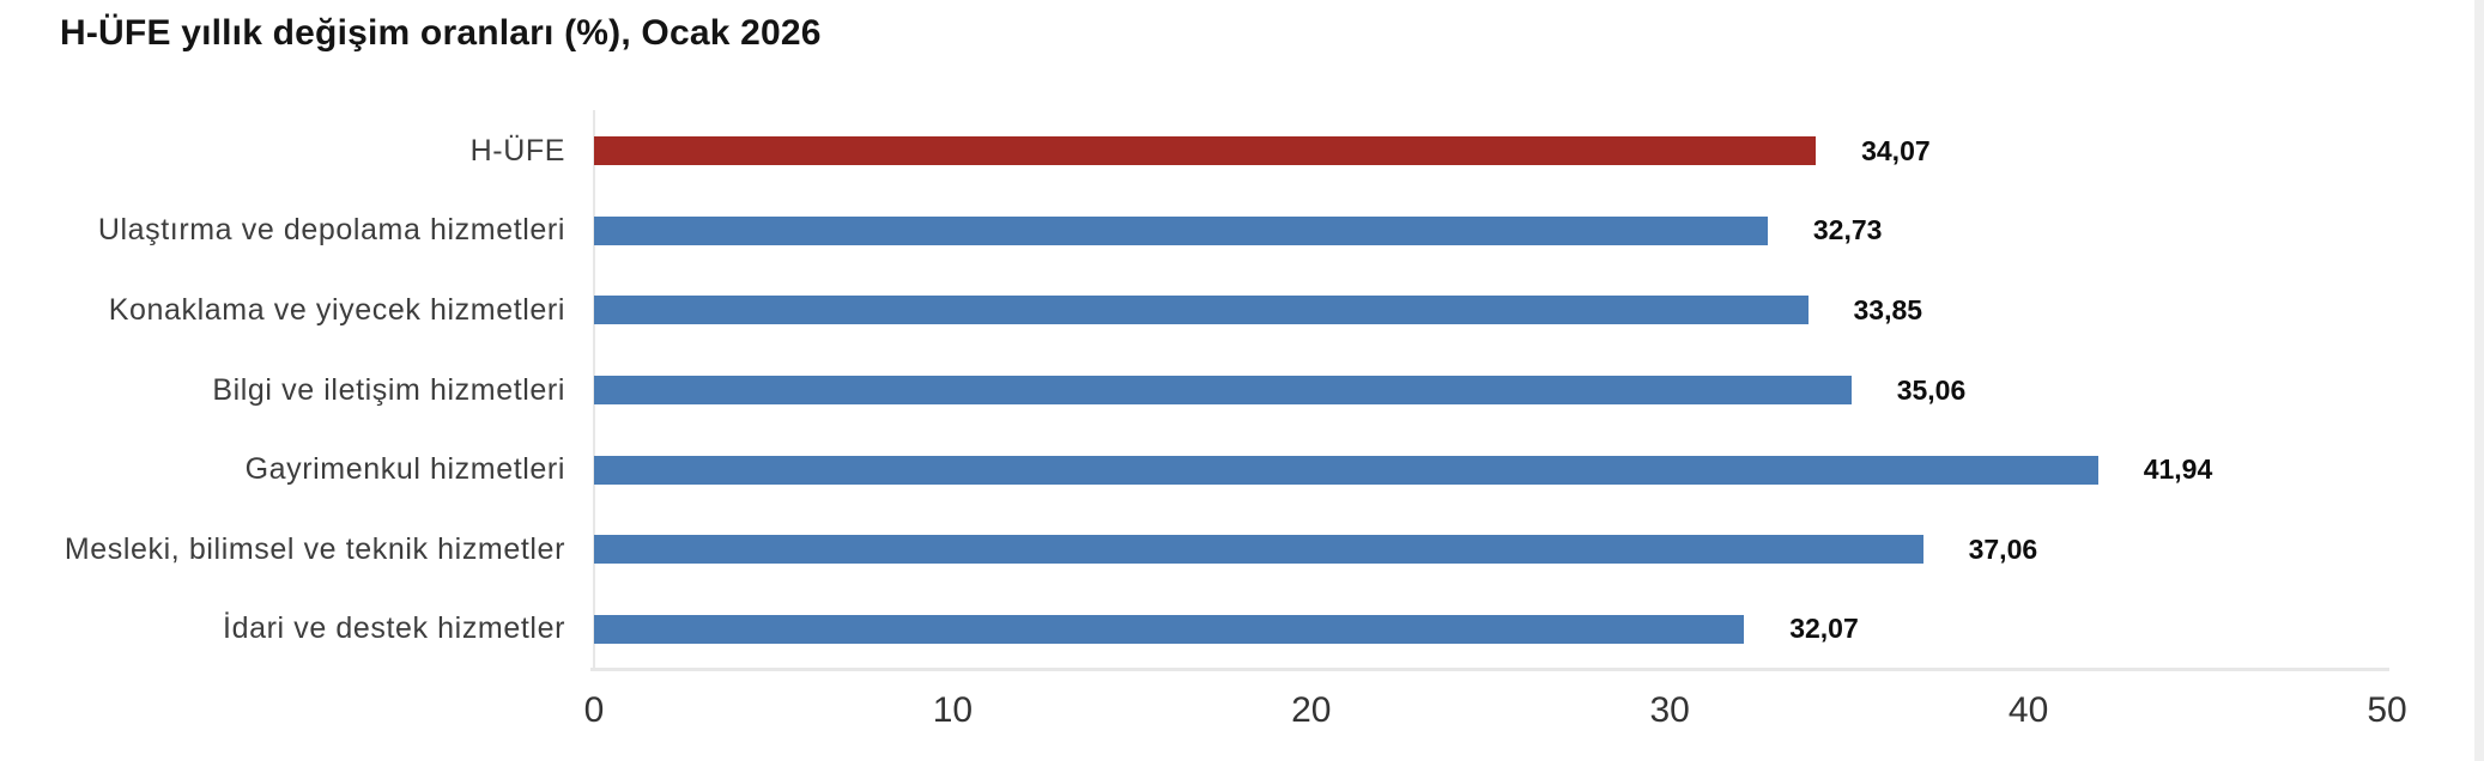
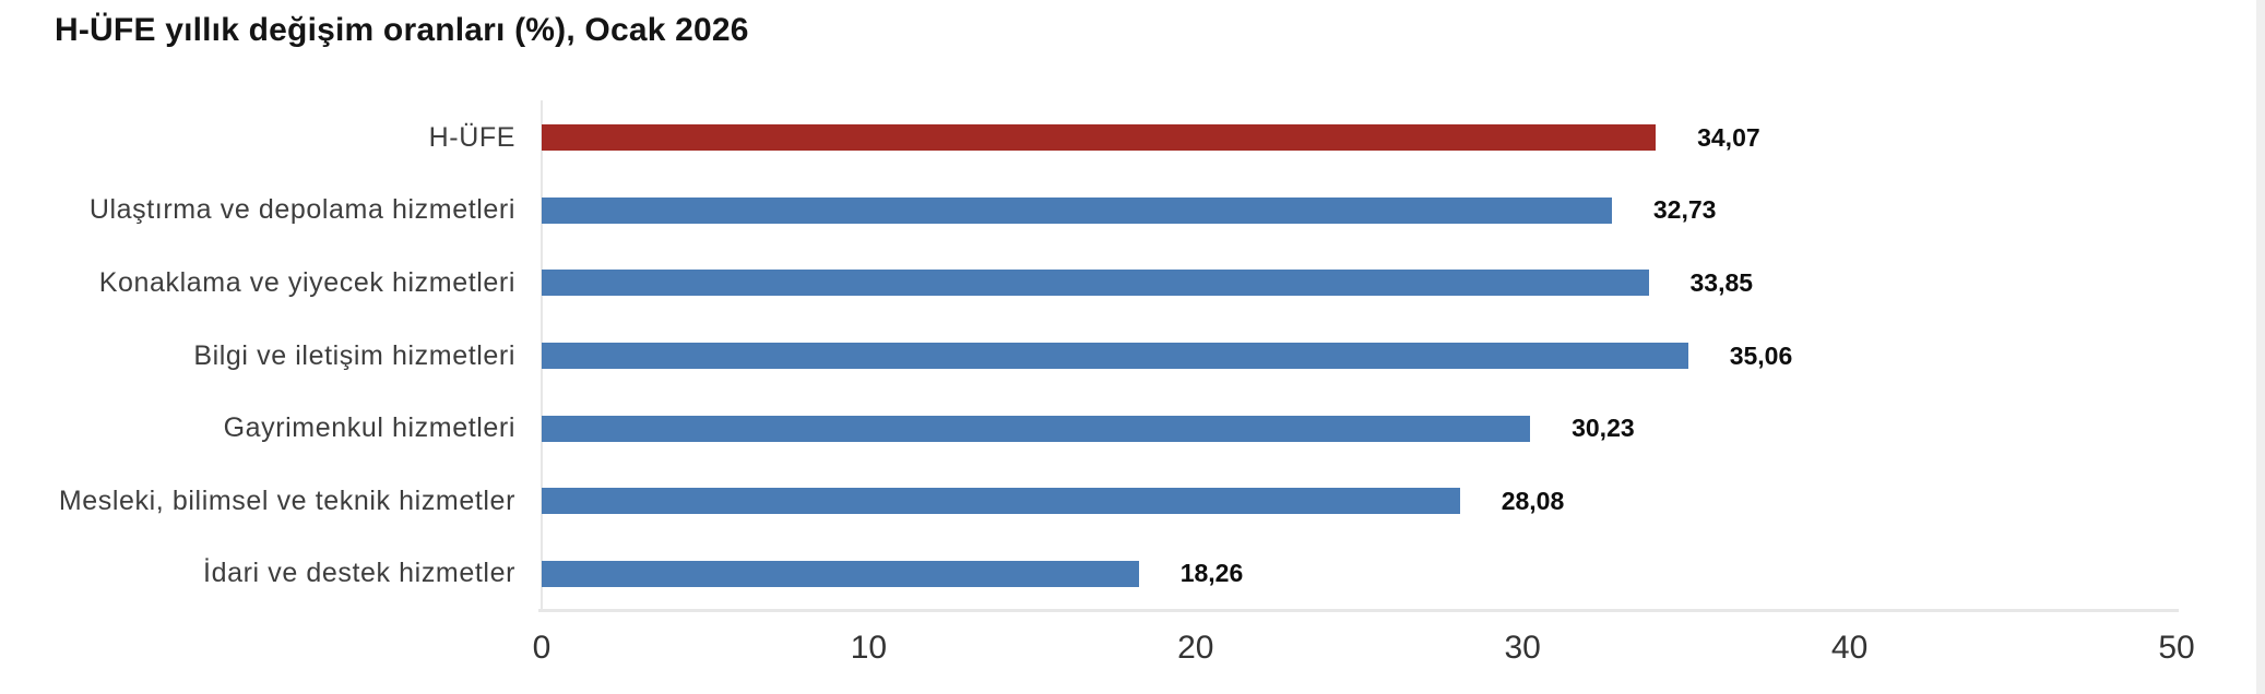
Gayrimenkul hizmetleri: 41,94 -> 30,23
Mesleki, bilimsel ve teknik hizmetler: 37,06 -> 28,08
İdari ve destek hizmetler: 32,07 -> 18,26
